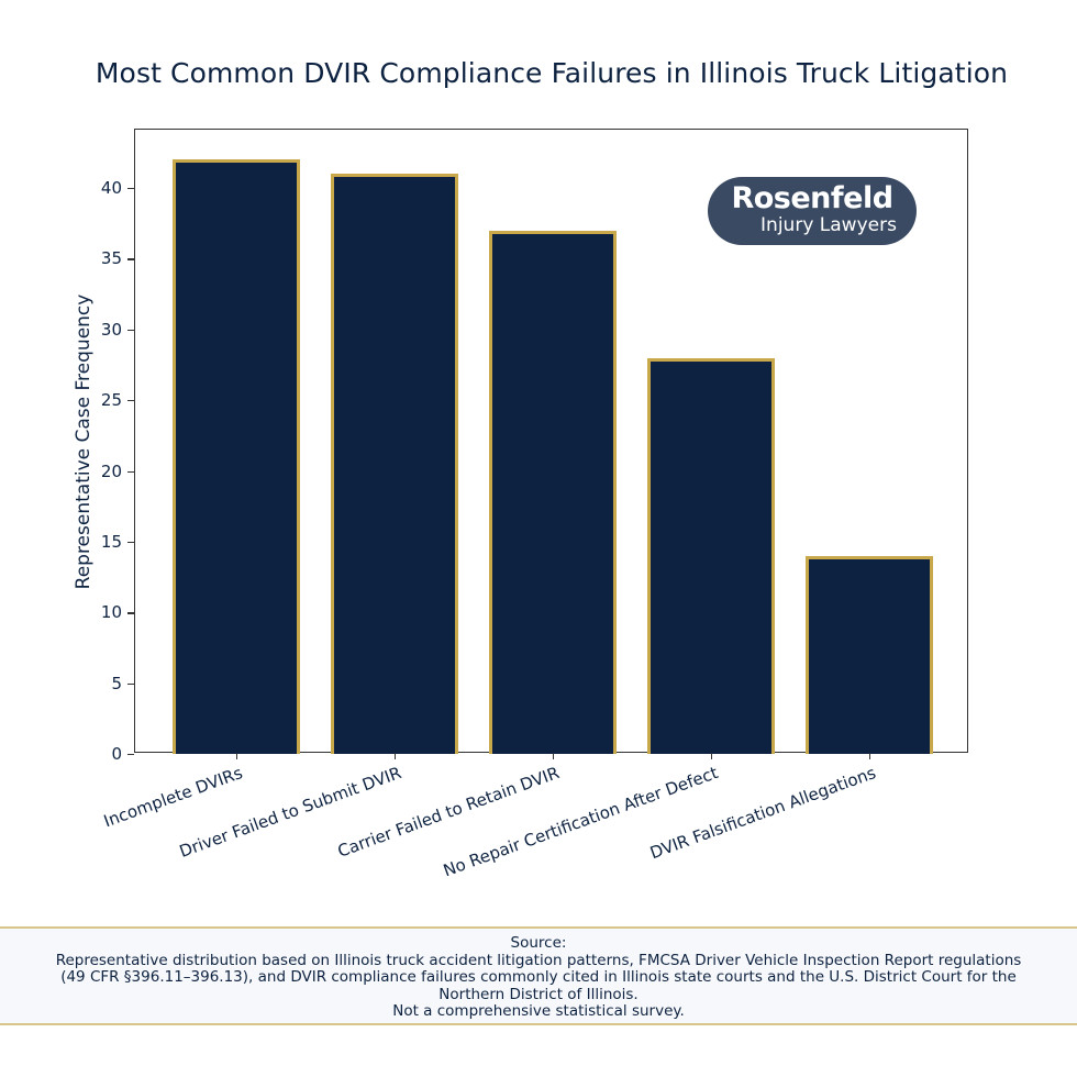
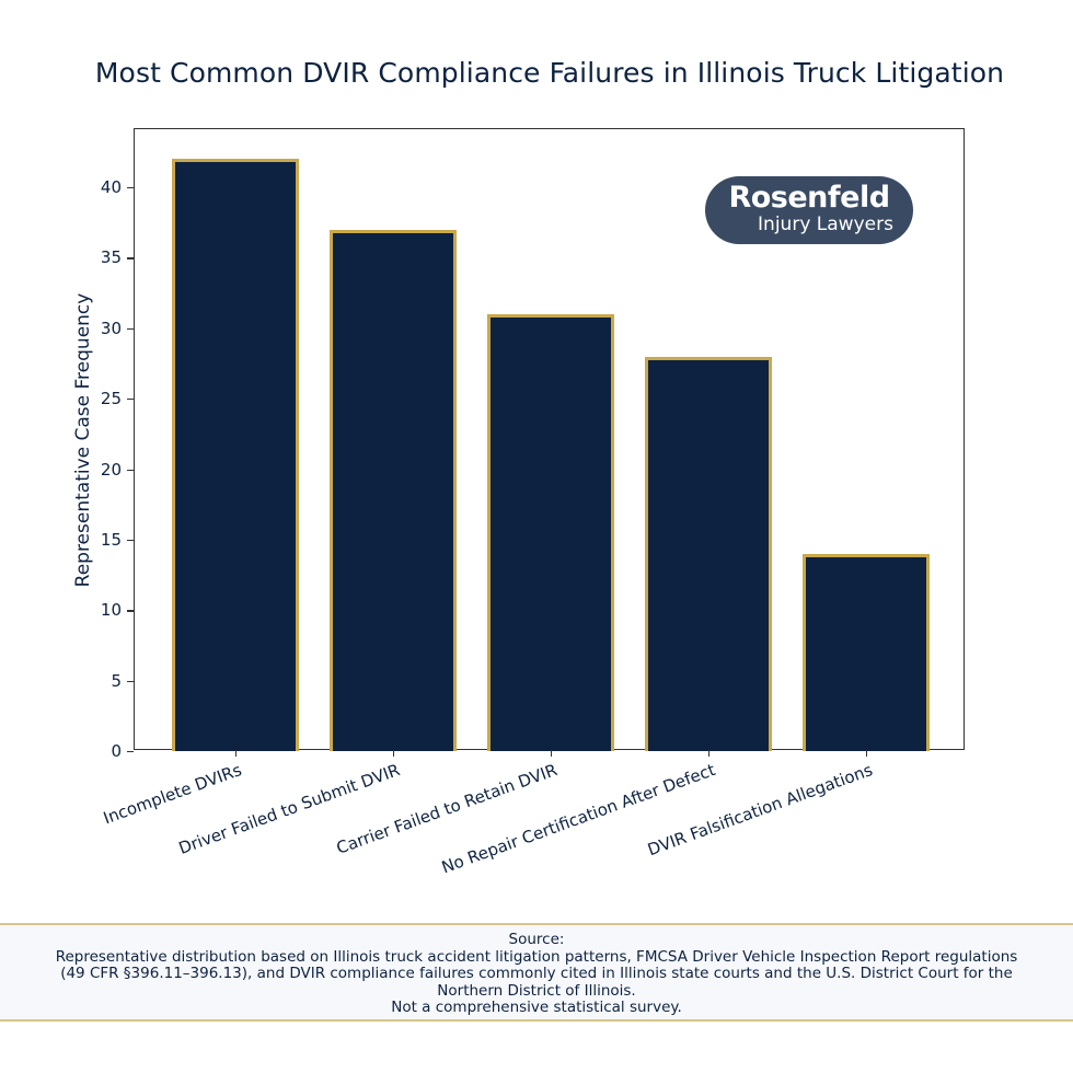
Driver Failed to Submit DVIR: 41 -> 37
Carrier Failed to Retain DVIR: 37 -> 31
